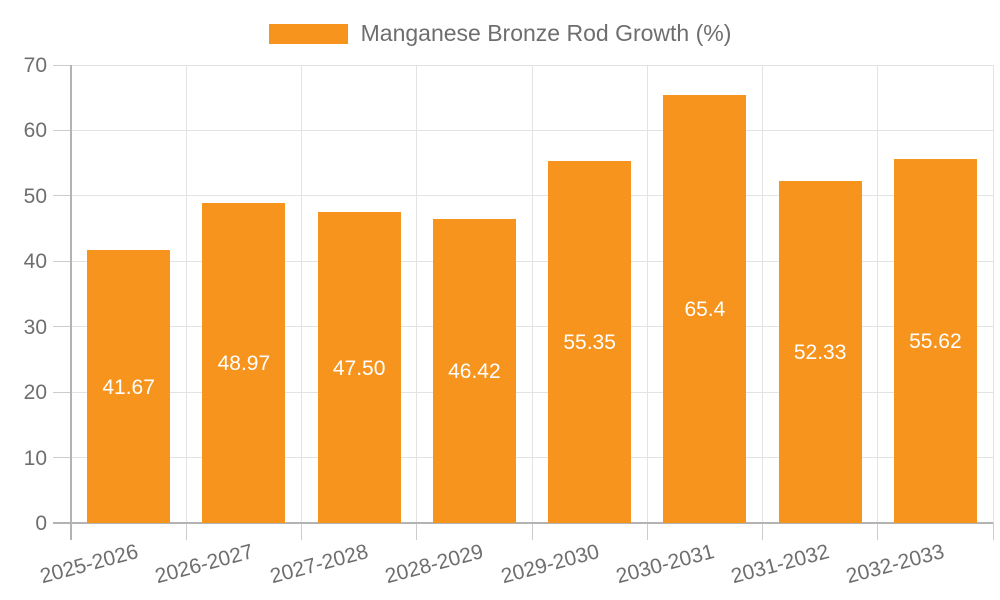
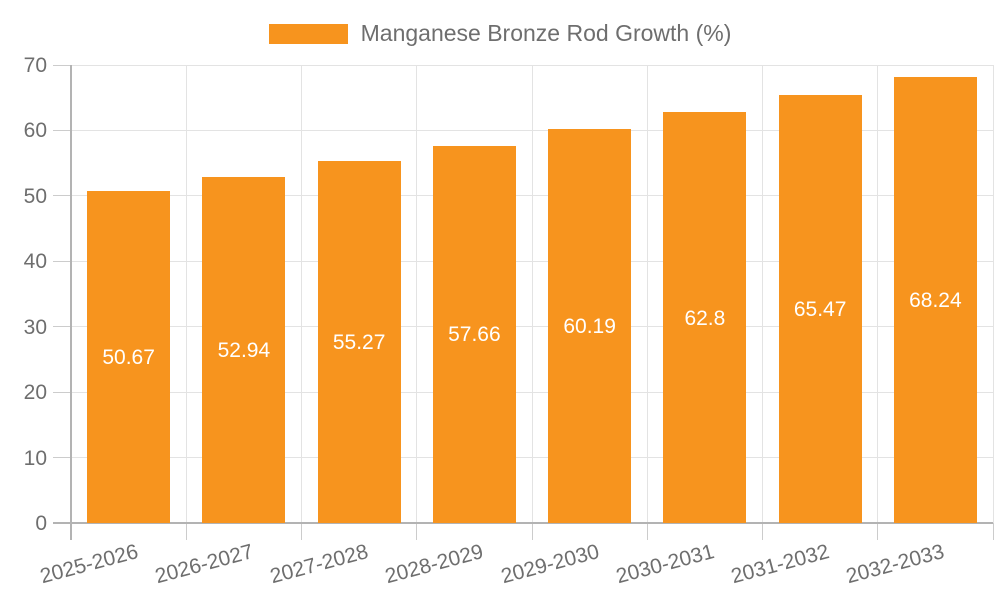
2025-2026: 41.67 -> 50.67
2026-2027: 48.97 -> 52.94
2027-2028: 47.50 -> 55.27
2028-2029: 46.42 -> 57.66
2029-2030: 55.35 -> 60.19
2030-2031: 65.4 -> 62.8
2031-2032: 52.33 -> 65.47
2032-2033: 55.62 -> 68.24
